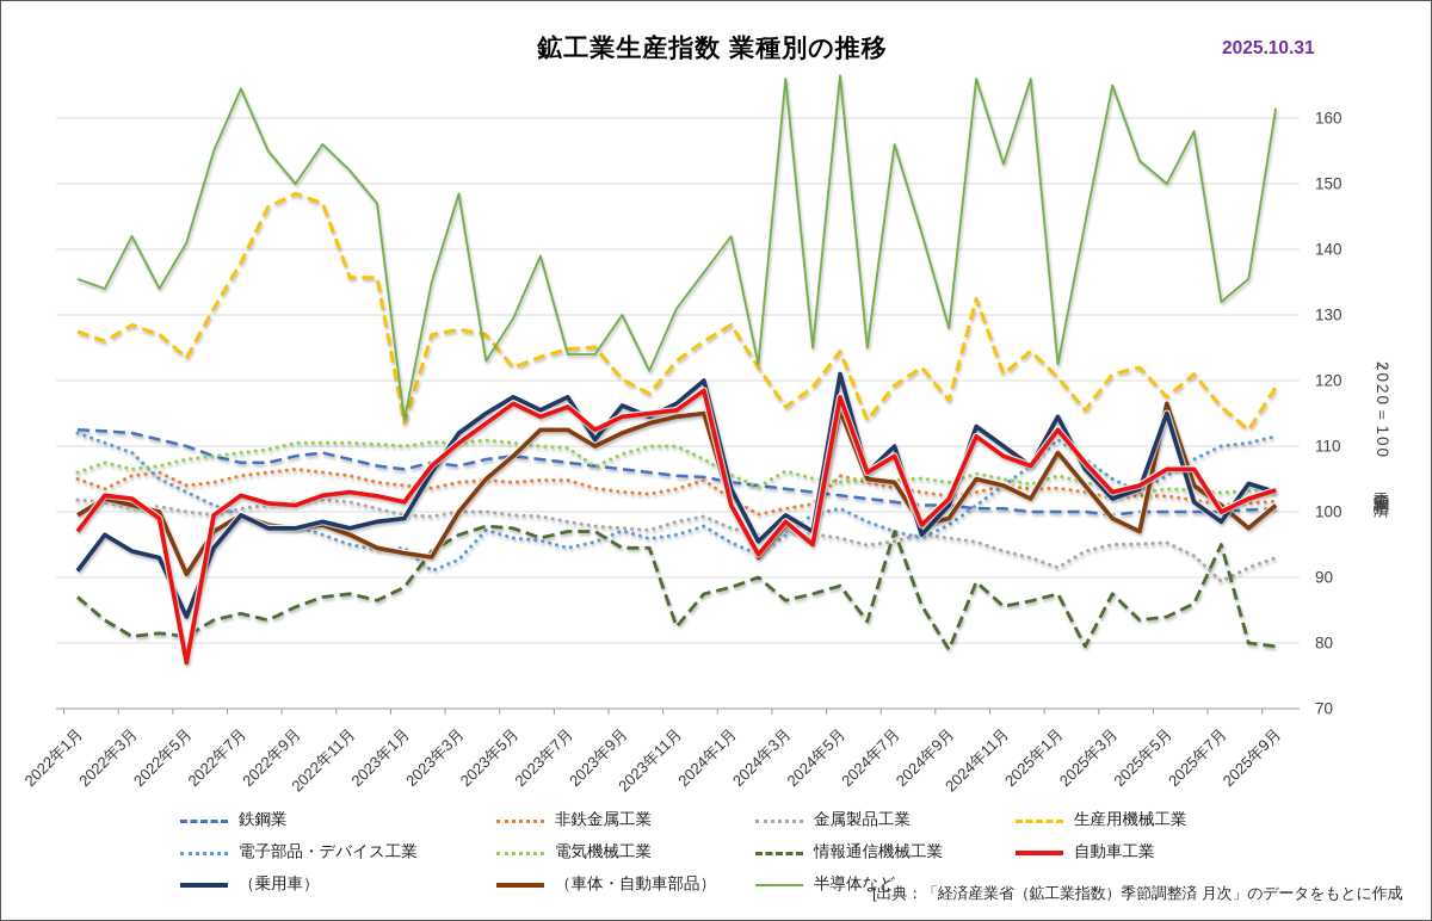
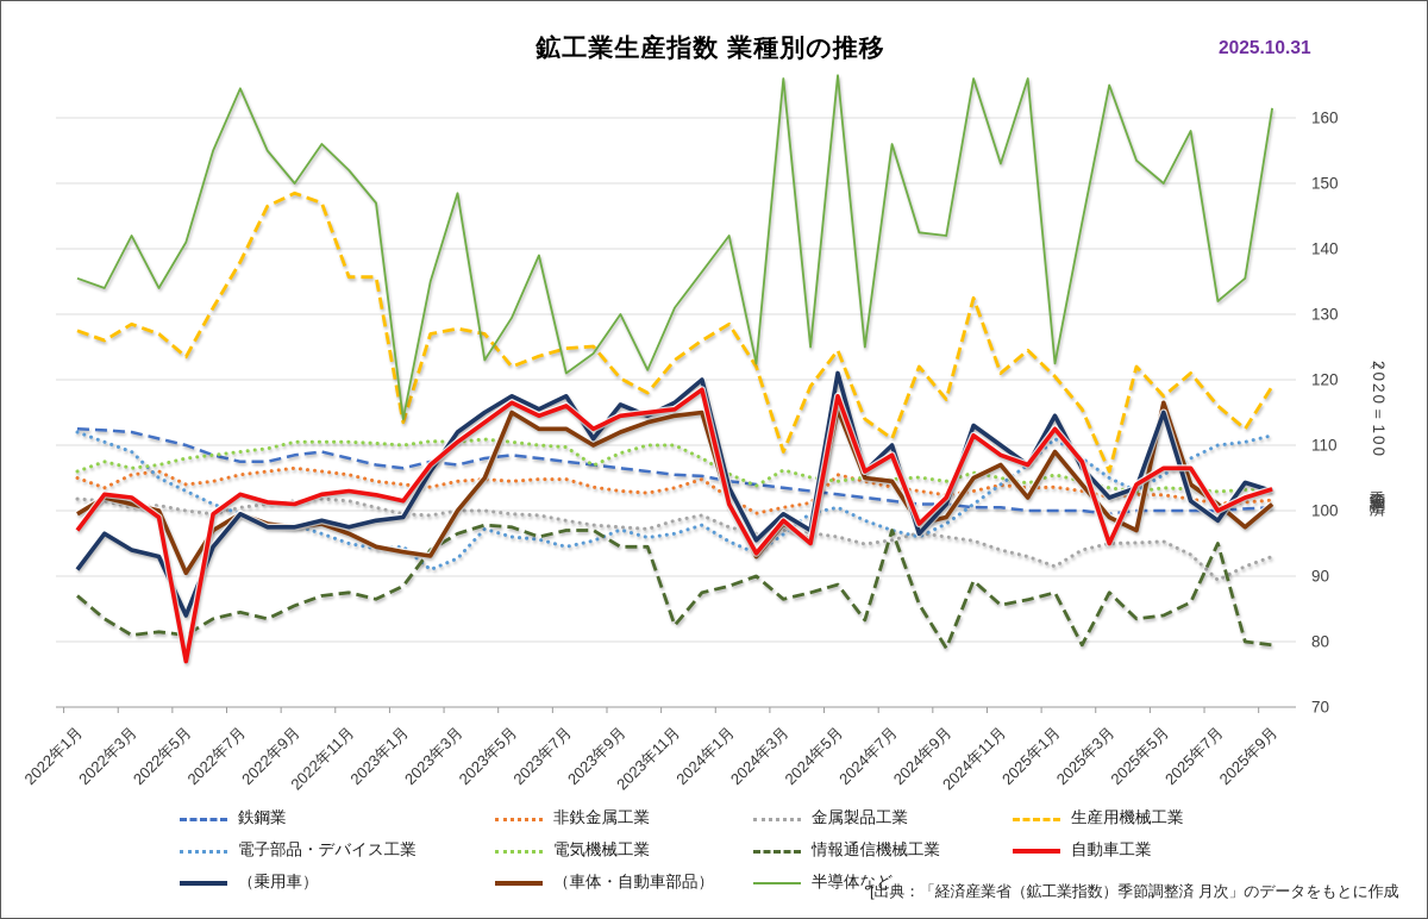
（車体・自動車部品）/2023年5月: 108 -> 115
半導体など/2023年7月: 124 -> 121
生産用機械工業/2024年3月: 116 -> 109
生産用機械工業/2024年7月: 119 -> 111
半導体など/2024年9月: 128 -> 142
（車体・自動車部品）/2024年11月: 104 -> 107
生産用機械工業/2025年3月: 121 -> 106
自動車工業/2025年3月: 103 -> 95
